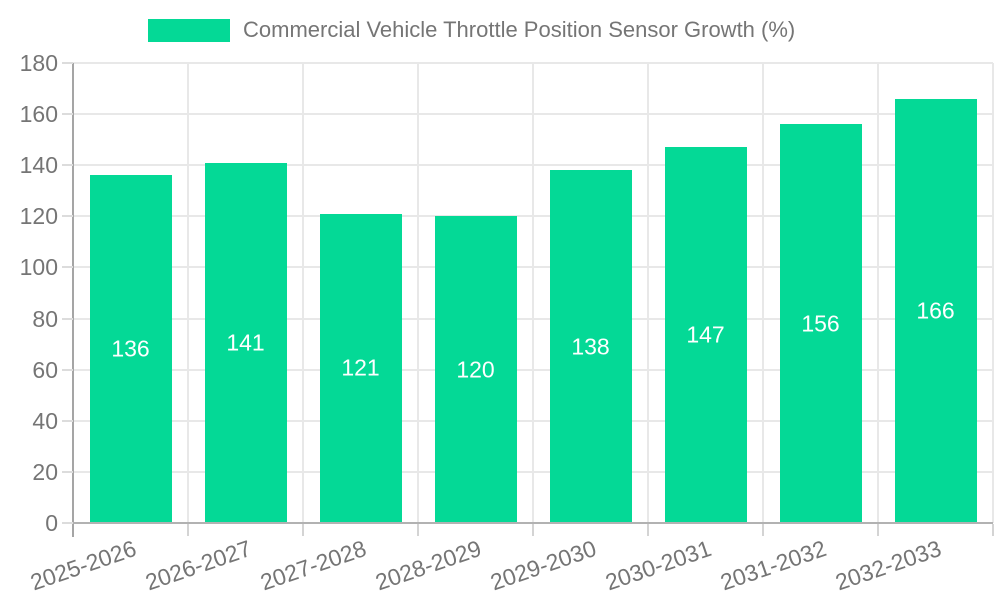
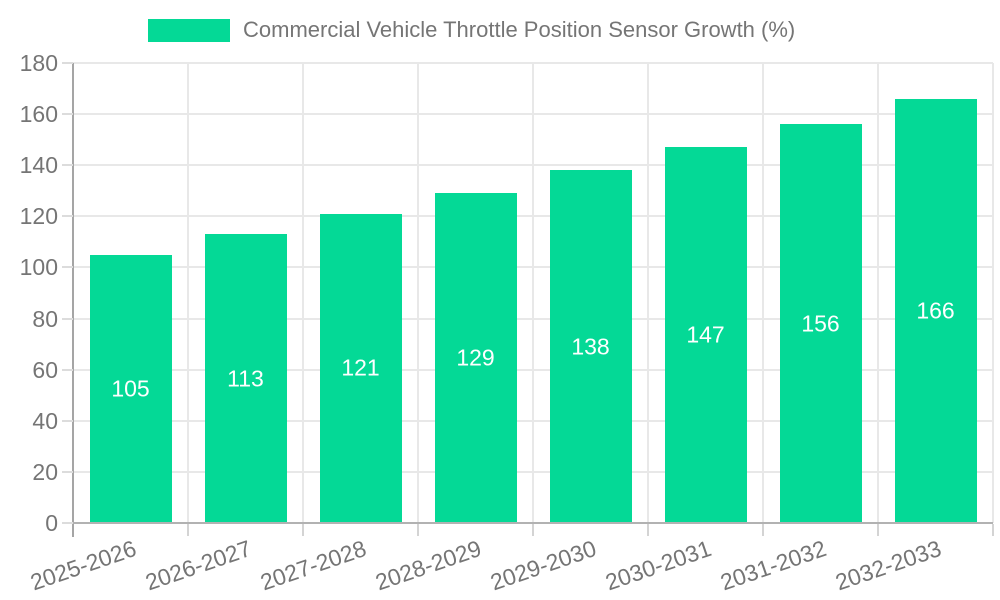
2025-2026: 136 -> 105
2026-2027: 141 -> 113
2028-2029: 120 -> 129
